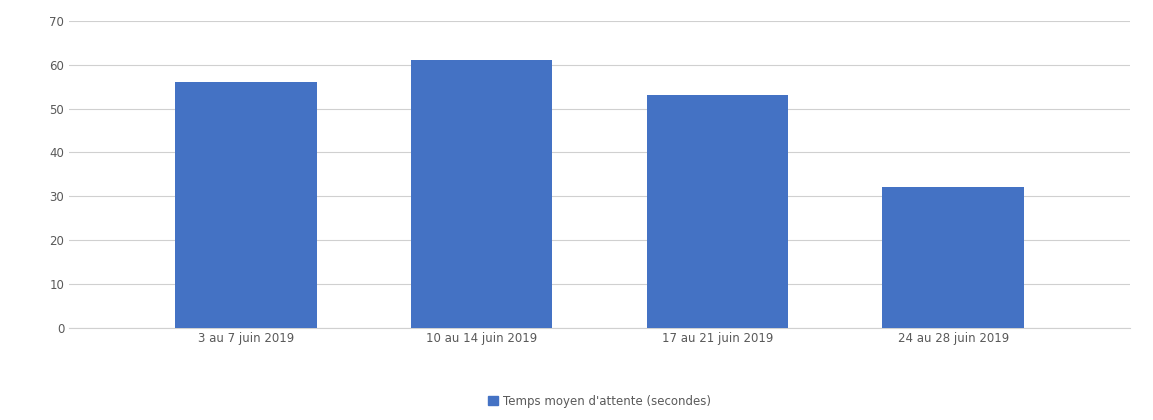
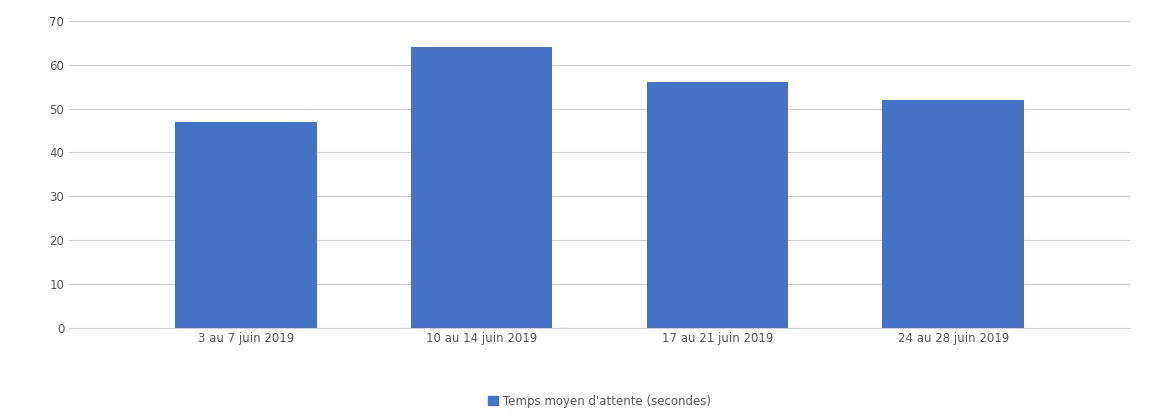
3 au 7 juin 2019: 56 -> 47
10 au 14 juin 2019: 61 -> 64
17 au 21 juin 2019: 53 -> 56
24 au 28 juin 2019: 32 -> 52
